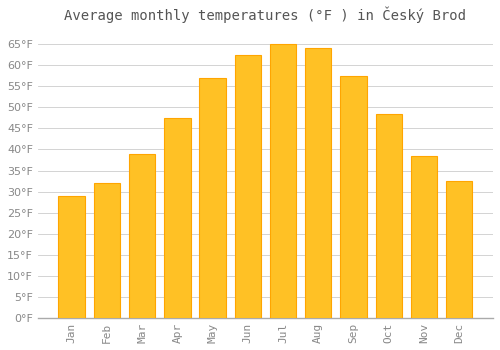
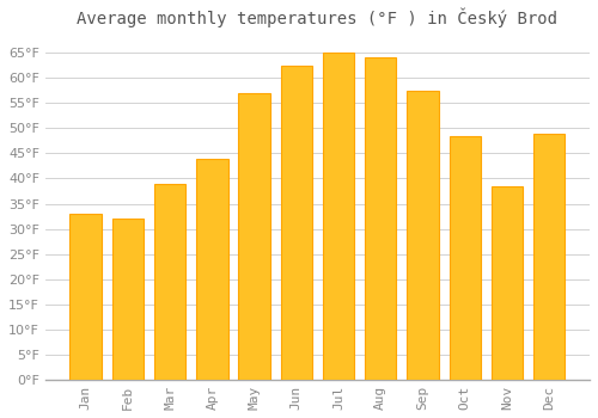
Jan: 29.0°F -> 33.0°F
Apr: 47.5°F -> 44.0°F
Dec: 32.5°F -> 49.0°F
